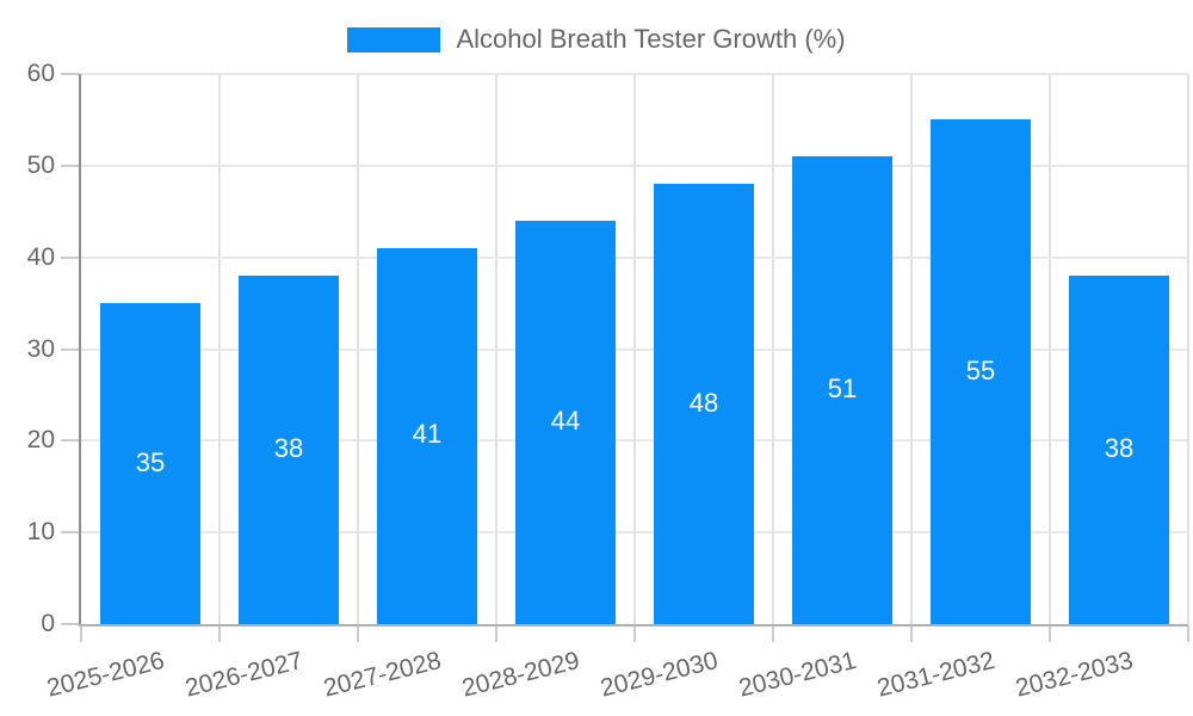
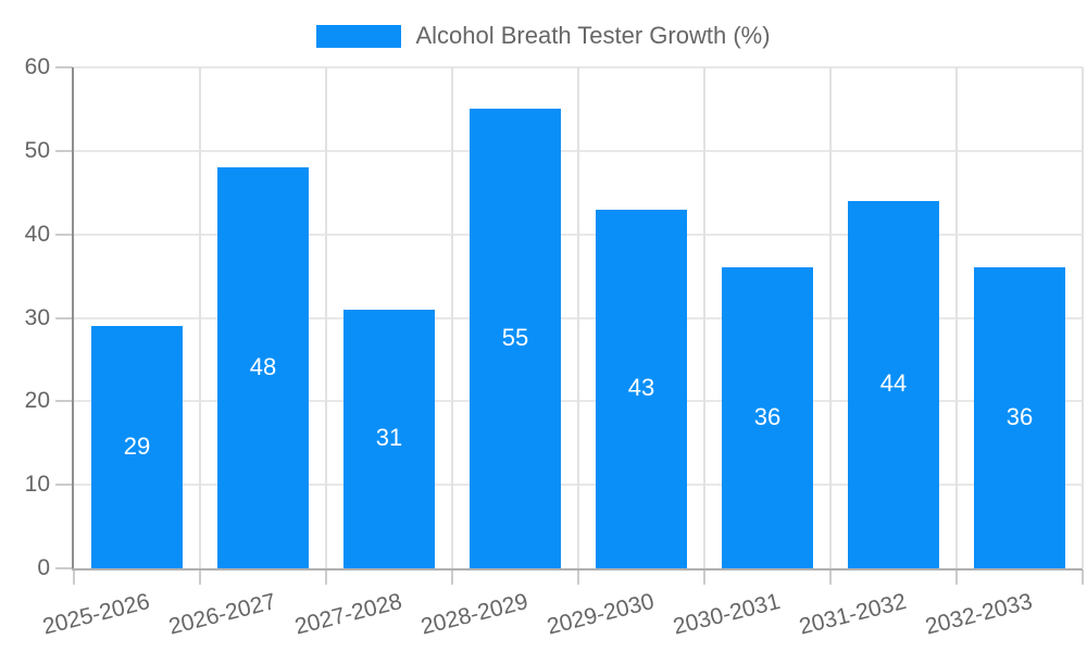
2025-2026: 35 -> 29
2026-2027: 38 -> 48
2027-2028: 41 -> 31
2028-2029: 44 -> 55
2029-2030: 48 -> 43
2030-2031: 51 -> 36
2031-2032: 55 -> 44
2032-2033: 38 -> 36
